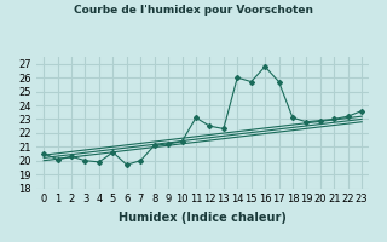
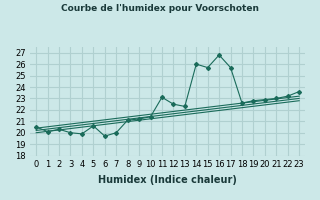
18: 23.1 -> 22.6
